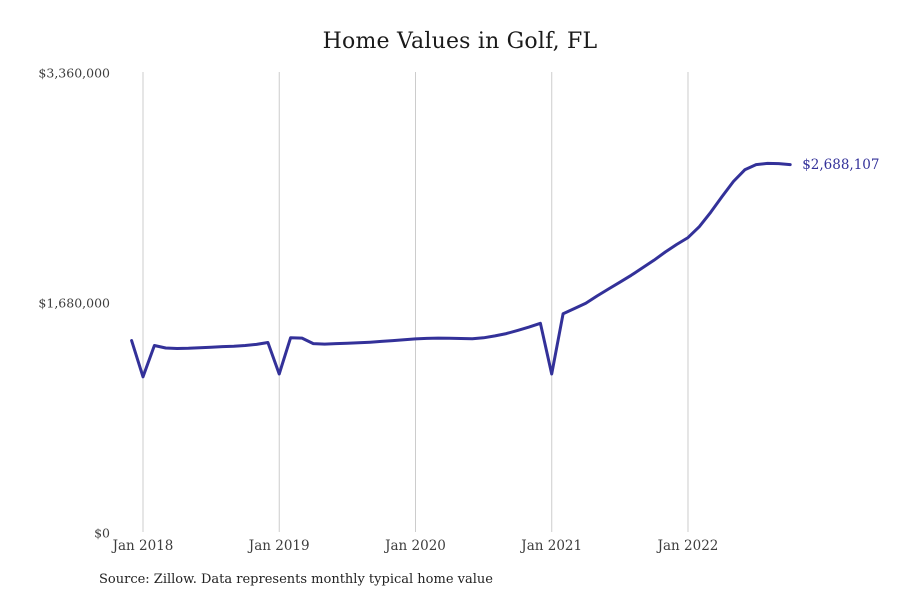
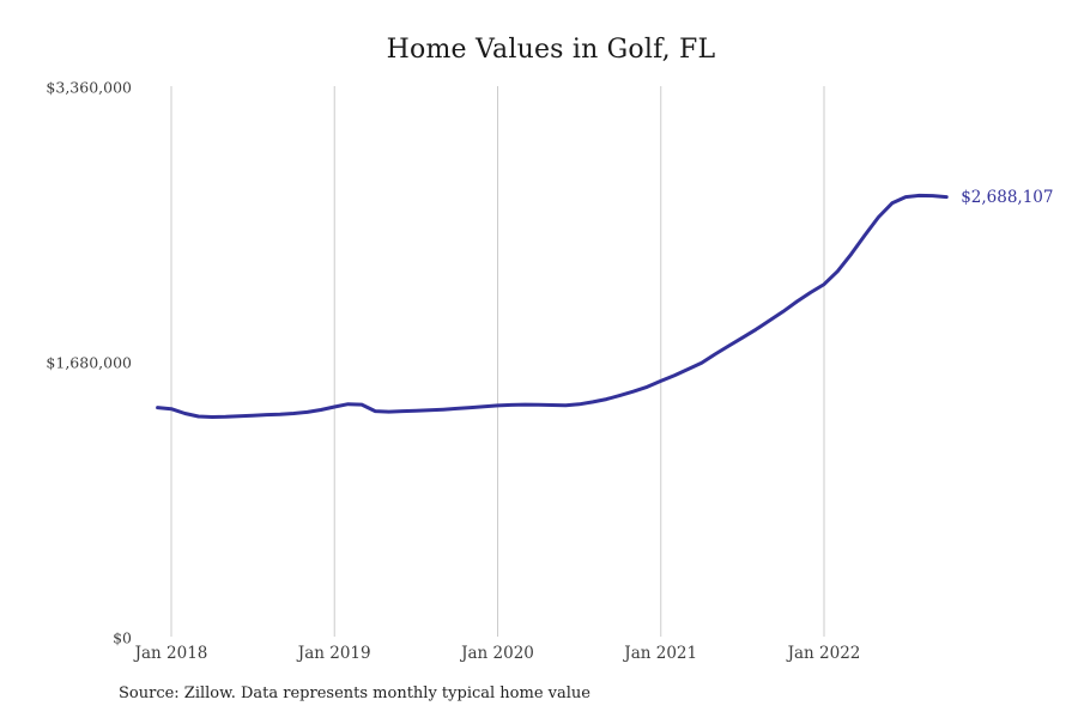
Jan 2018: $1140000 -> $1400000
Jan 2019: $1160000 -> $1410000
Jan 2021: $1160000 -> $1570000
